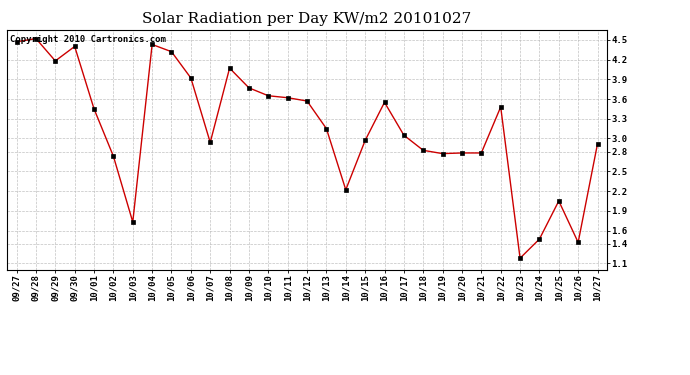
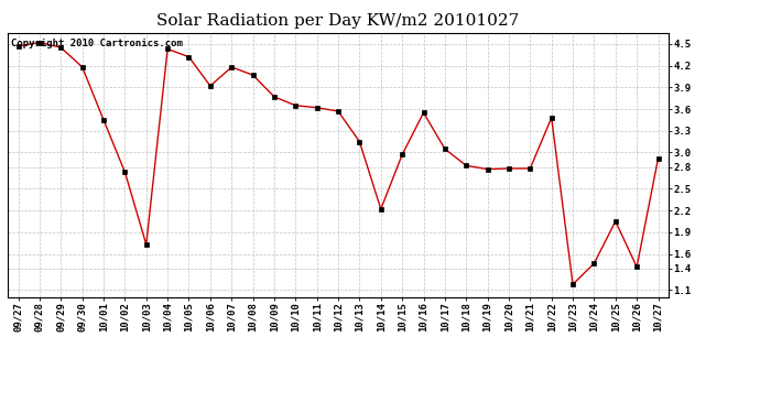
09/29: 4.18 -> 4.45
09/30: 4.40 -> 4.18
10/07: 2.94 -> 4.18
